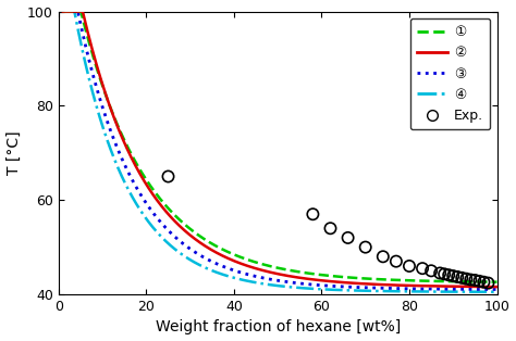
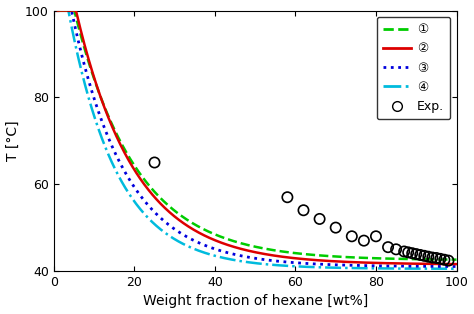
Exp./80: 46.0 -> 48.0
